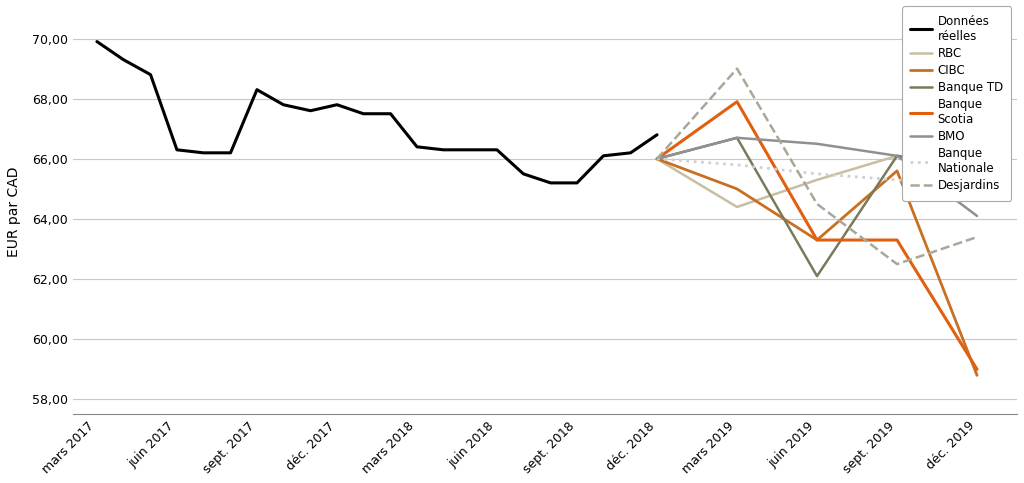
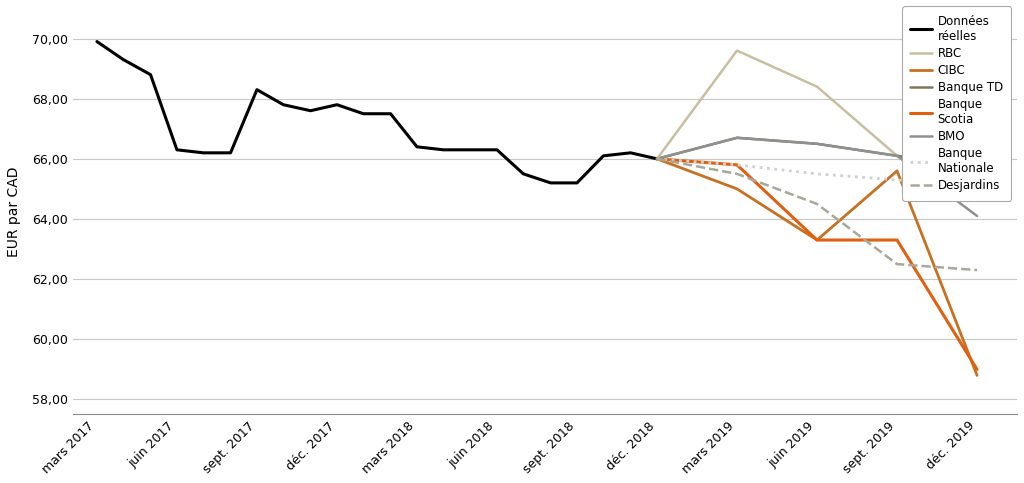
Données réelles/déc. 2018: 66,8 -> 66,0
RBC/mars 2019: 64,4 -> 69,6
Banque Scotia/mars 2019: 67,9 -> 65,8
Desjardins/mars 2019: 69,0 -> 65,5
RBC/juin 2019: 65,3 -> 68,4
Banque TD/juin 2019: 62,1 -> 66,5
Desjardins/déc. 2019: 63,4 -> 62,3
